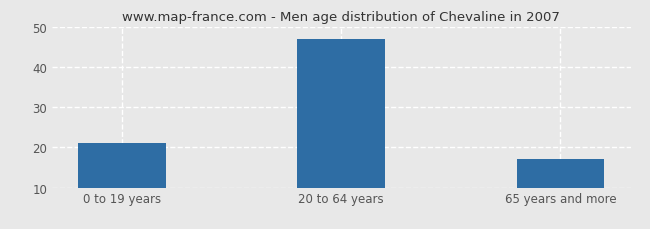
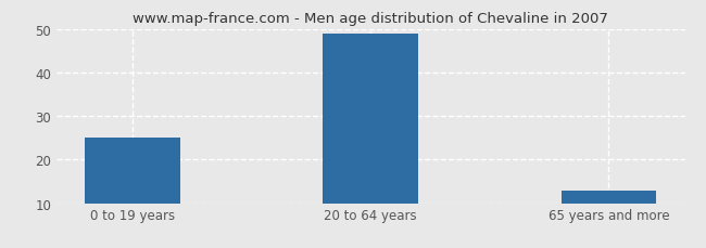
0 to 19 years: 21 -> 25
20 to 64 years: 47 -> 49
65 years and more: 17 -> 13
